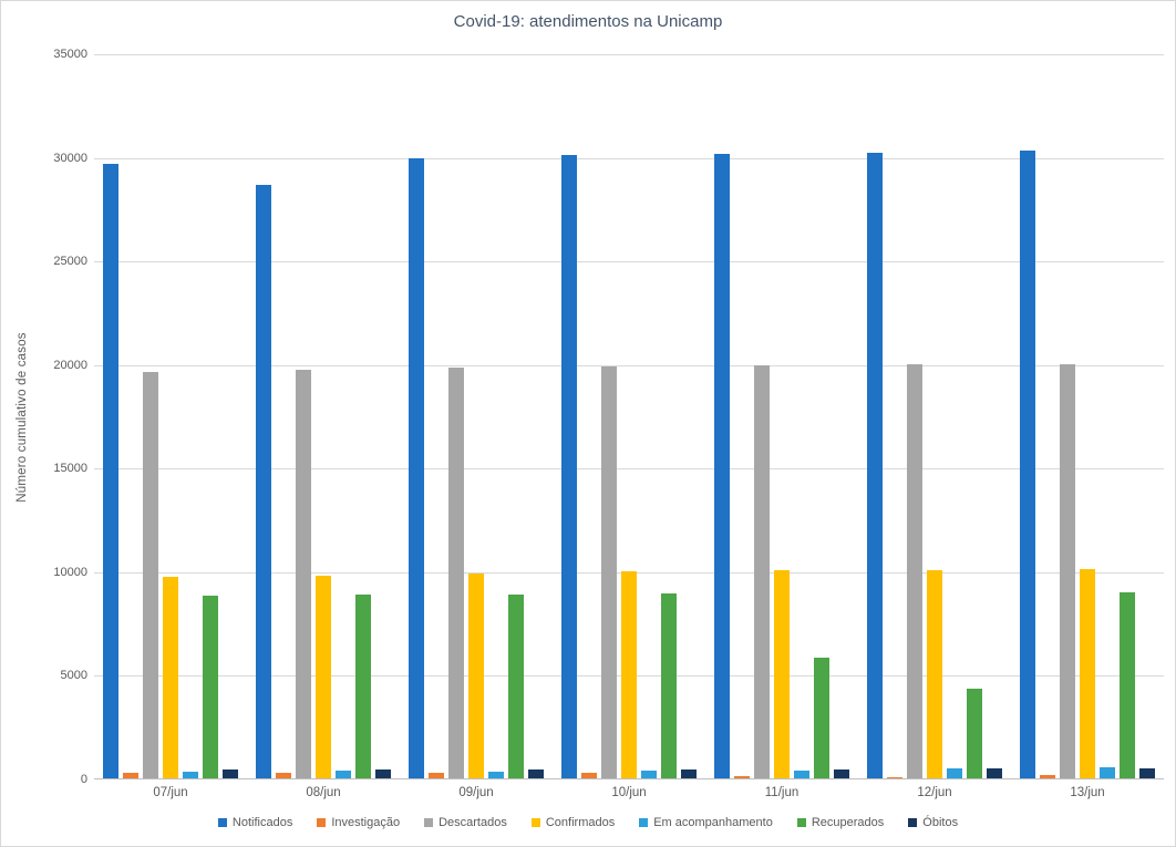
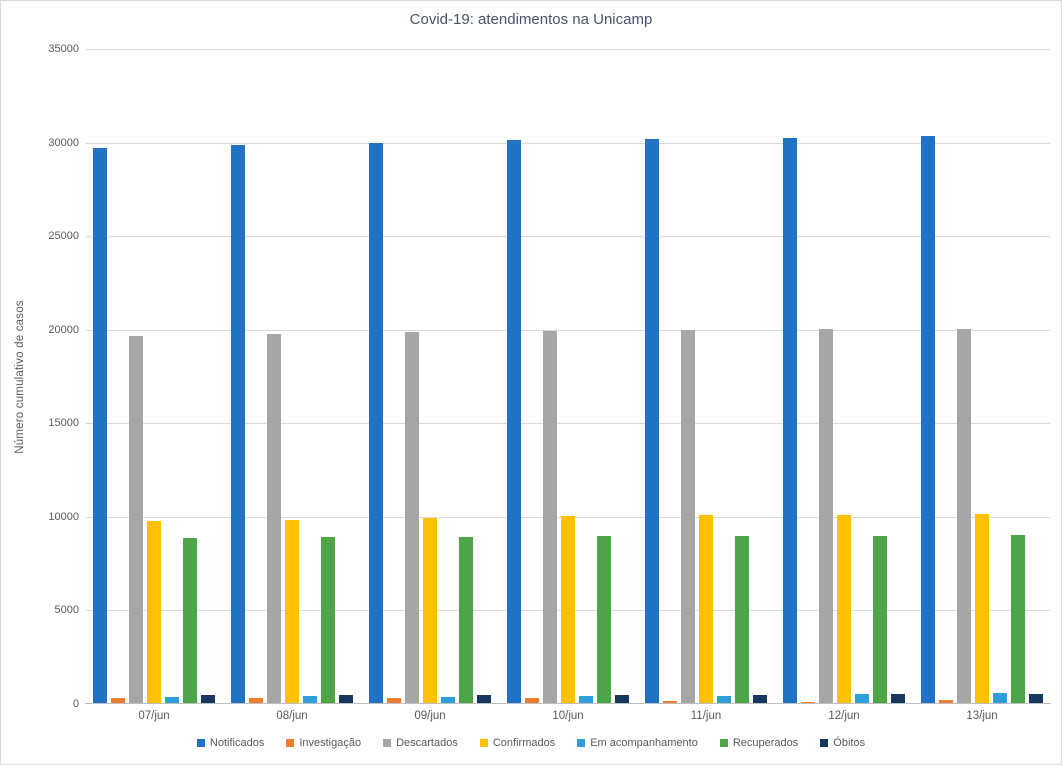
Notificados/08/jun: 28700 -> 29900
Recuperados/11/jun: 5900 -> 9000
Recuperados/12/jun: 4400 -> 9000
